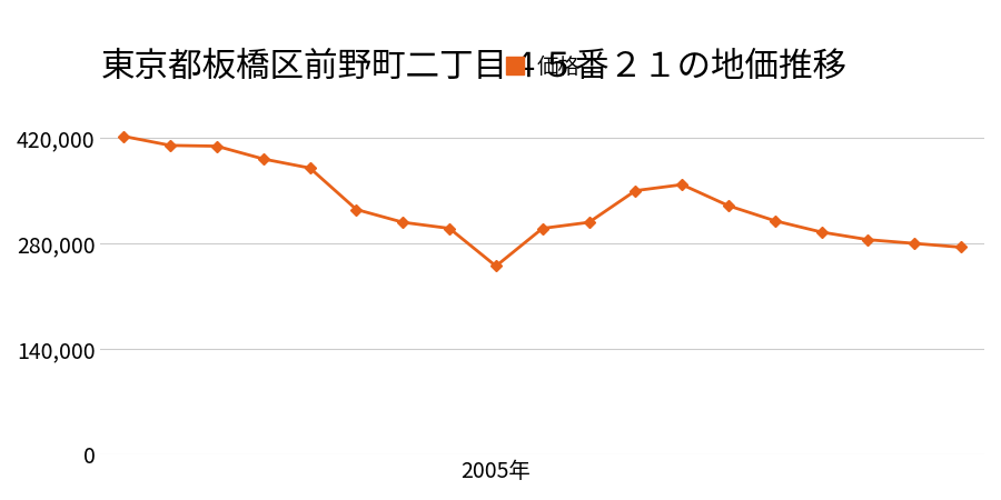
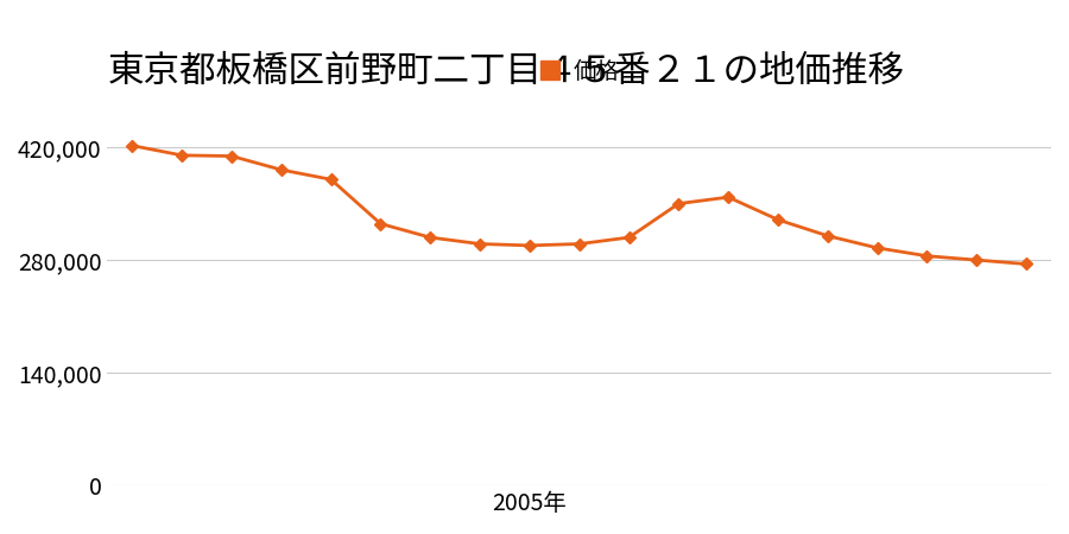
2005年: 250,000 -> 298,000
